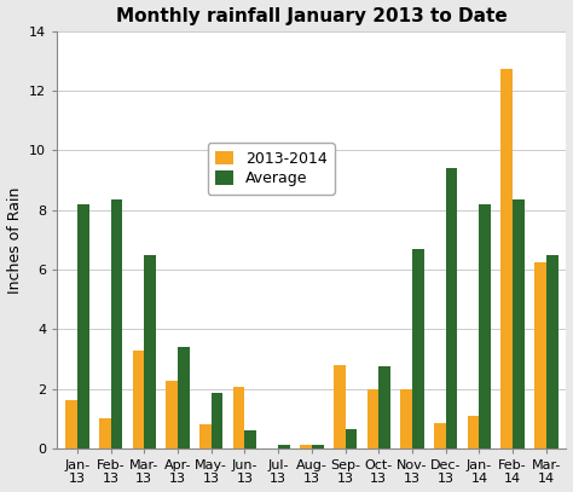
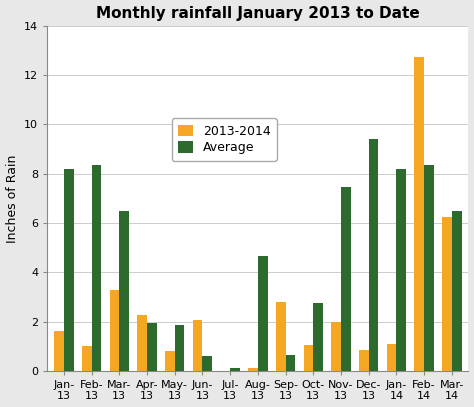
Average/Apr- 13: 3.40 -> 1.95
Average/Aug- 13: 0.10 -> 4.65
2013-2014/Oct- 13: 2.00 -> 1.05
Average/Nov- 13: 6.70 -> 7.45
